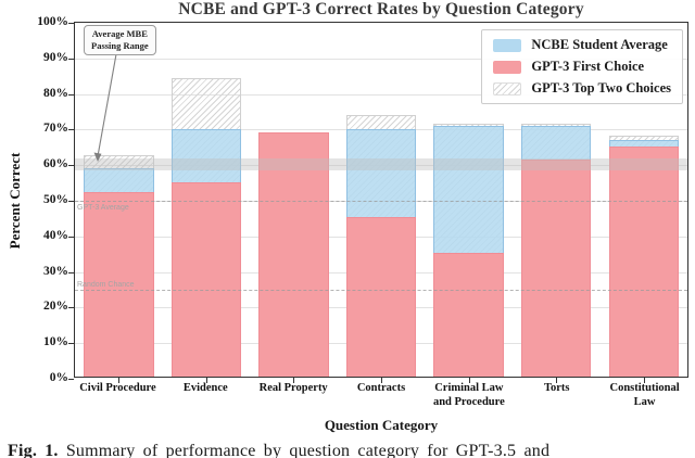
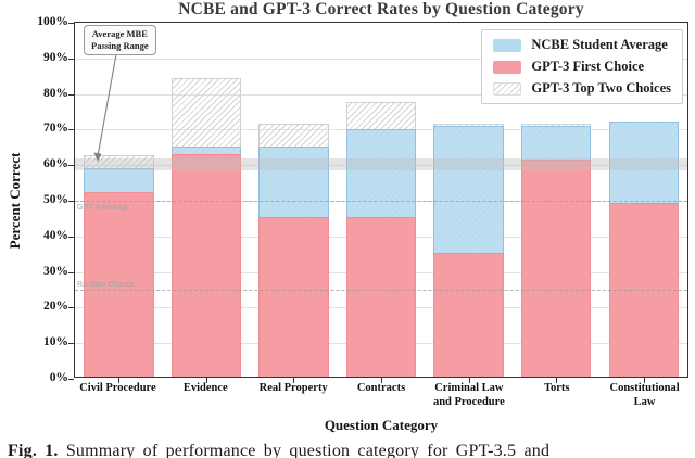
NCBE Student Average/Evidence: 70% -> 65%
GPT-3 First Choice/Evidence: 55% -> 63%
GPT-3 First Choice/Real Property: 69% -> 45%
GPT-3 Top Two Choices/Real Property: 68% -> 72%
GPT-3 Top Two Choices/Contracts: 74% -> 78%
NCBE Student Average/Constitutional Law: 67% -> 72%
GPT-3 First Choice/Constitutional Law: 65% -> 49%
GPT-3 Top Two Choices/Constitutional Law: 68% -> 72%
